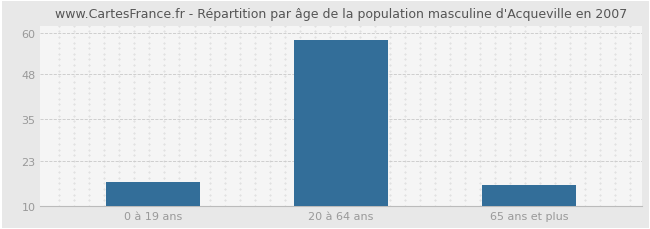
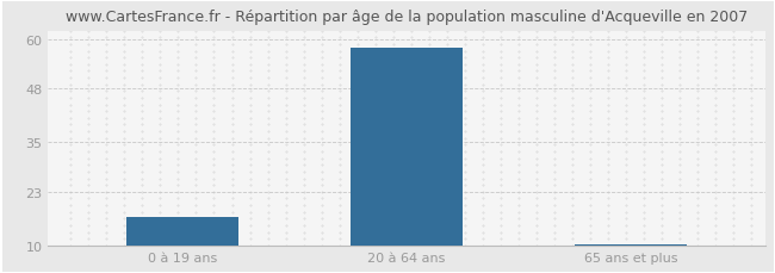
65 ans et plus: 16.0 -> 10.2
